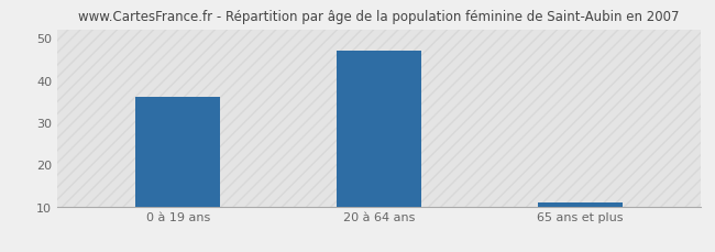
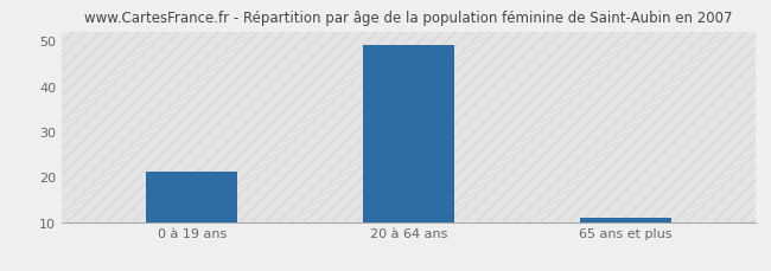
0 à 19 ans: 36 -> 21
20 à 64 ans: 47 -> 49
